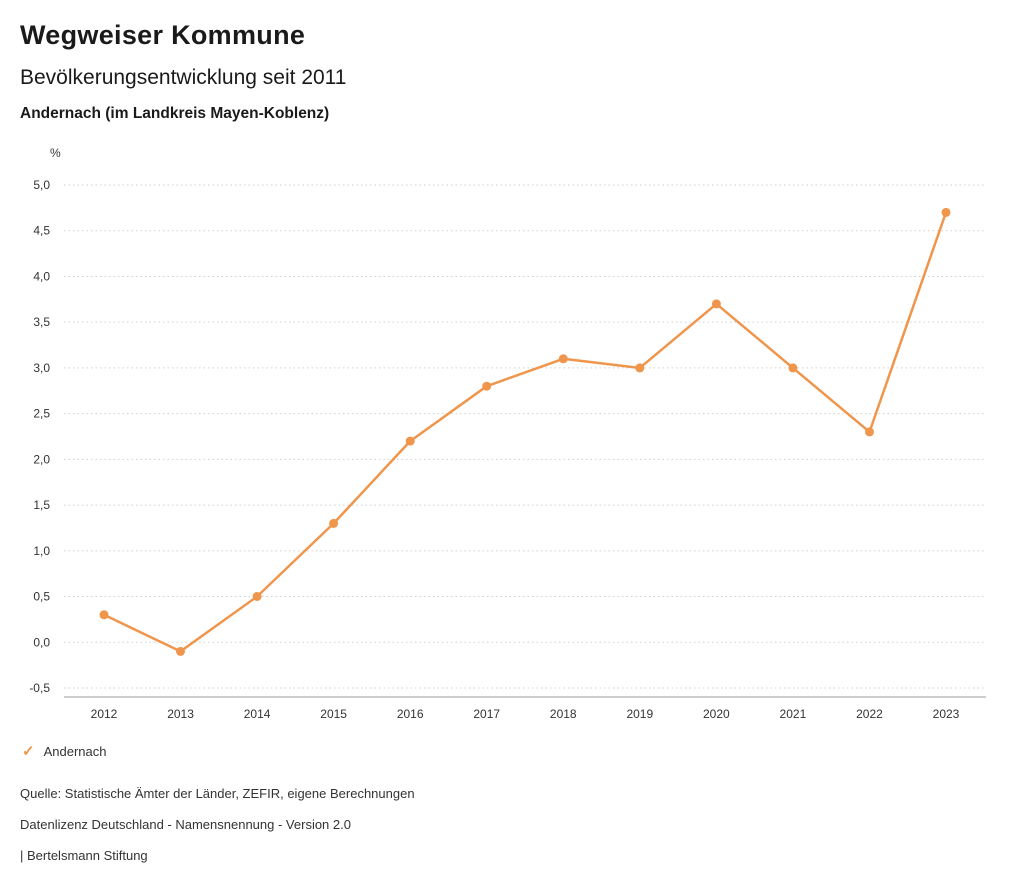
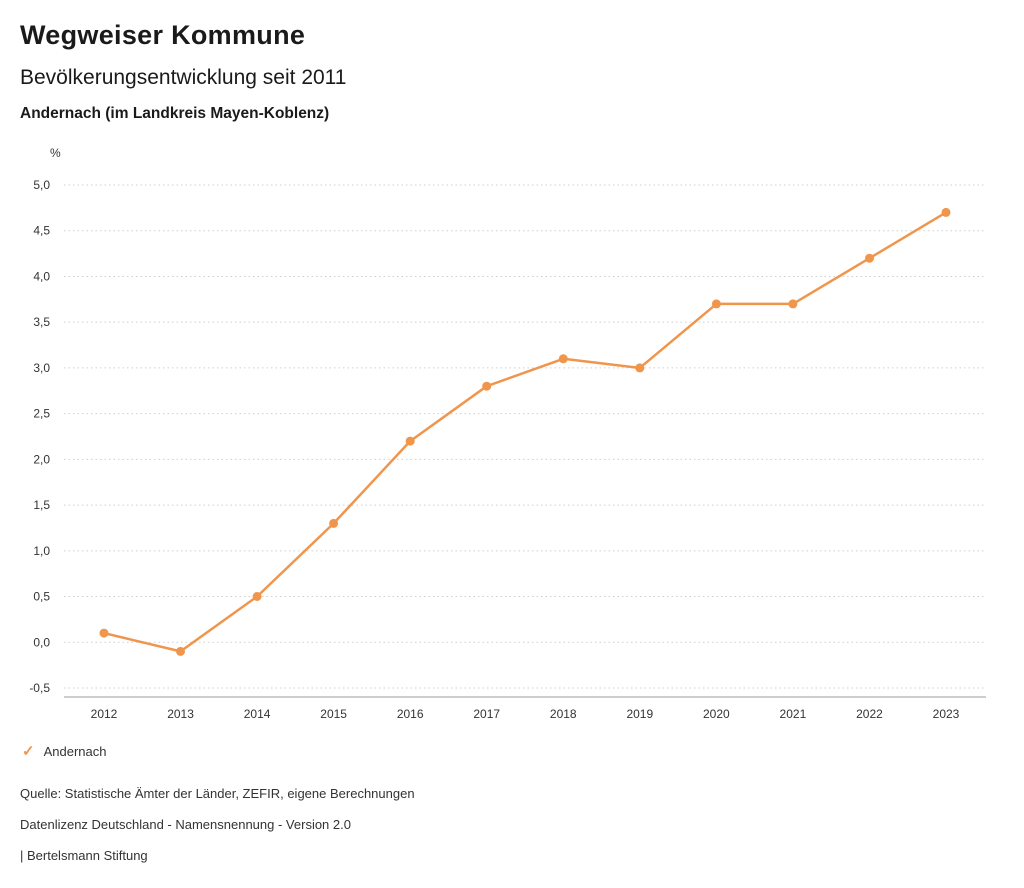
2012: 0,3 -> 0,1
2021: 3,0 -> 3,7
2022: 2,3 -> 4,2
